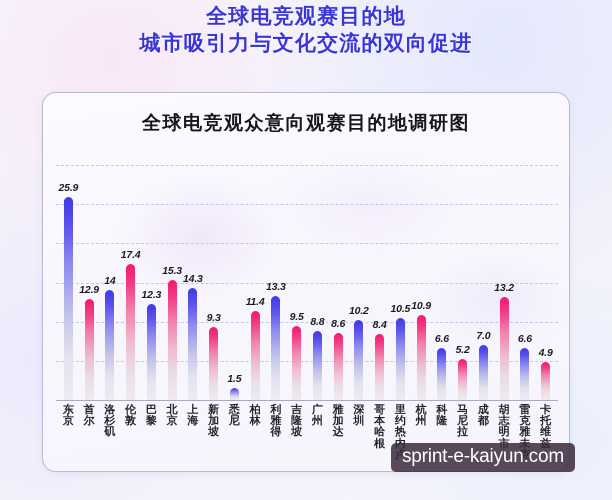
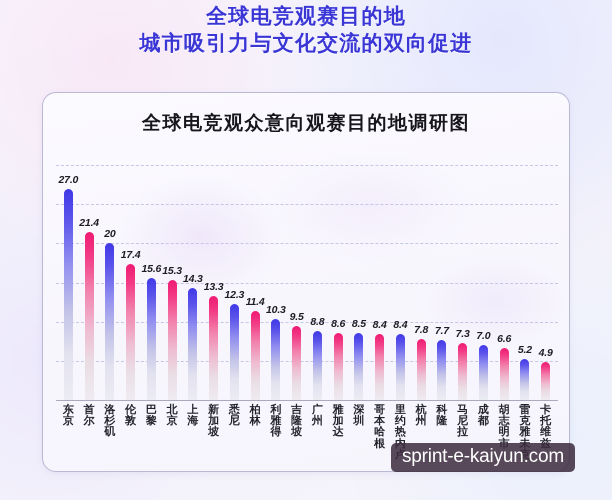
东京: 25.9 -> 27.0
首尔: 12.9 -> 21.4
洛杉矶: 14 -> 20
巴黎: 12.3 -> 15.6
新加坡: 9.3 -> 13.3
悉尼: 1.5 -> 12.3
利雅得: 13.3 -> 10.3
深圳: 10.2 -> 8.5
里约热内卢: 10.5 -> 8.4
杭州: 10.9 -> 7.8
科隆: 6.6 -> 7.7
马尼拉: 5.2 -> 7.3
胡志明市: 13.2 -> 6.6
雷克雅未克: 6.6 -> 5.2
